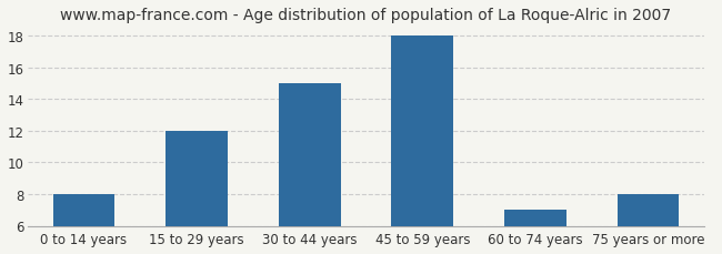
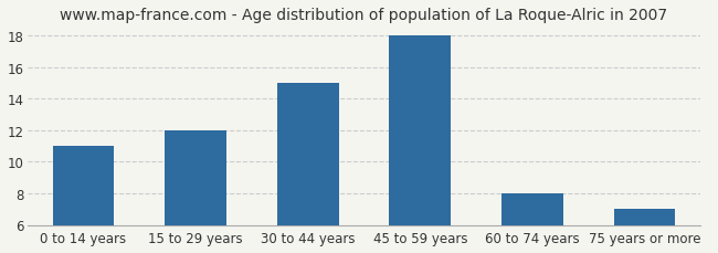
0 to 14 years: 8 -> 11
60 to 74 years: 7 -> 8
75 years or more: 8 -> 7
